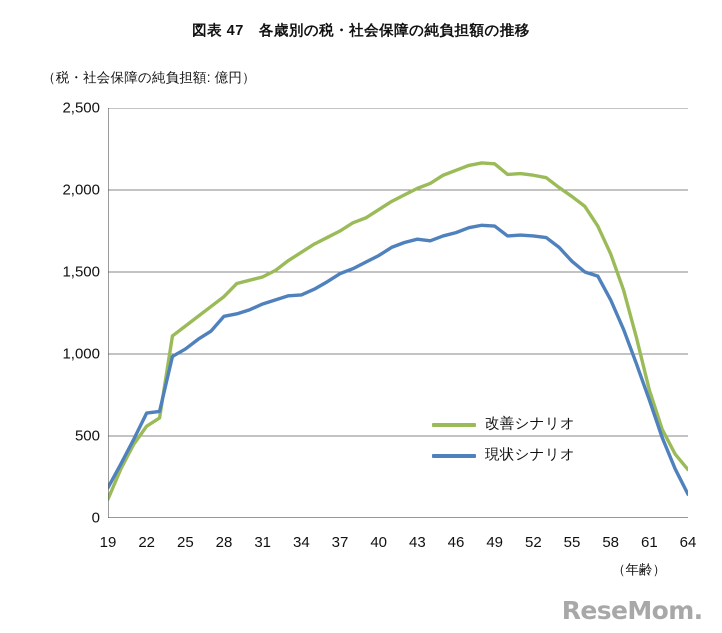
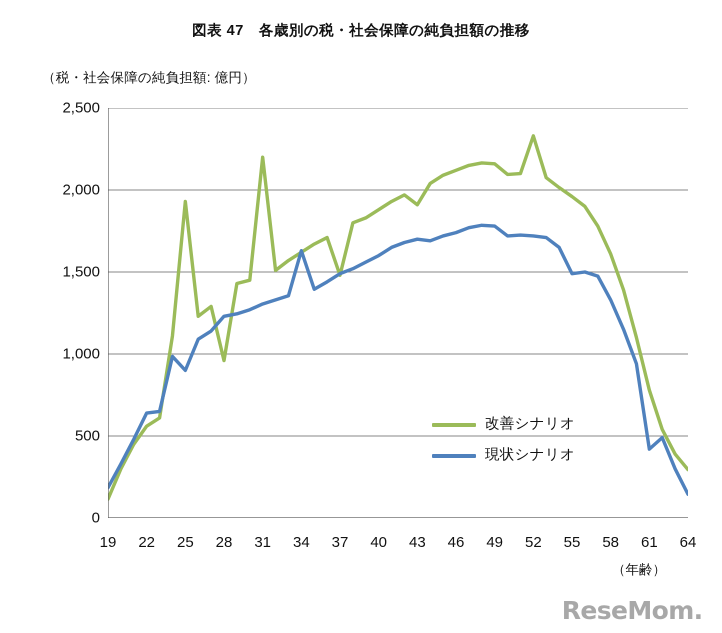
改善シナリオ/25: 1170 -> 1930
現状シナリオ/25: 1030 -> 900
改善シナリオ/28: 1350 -> 960
改善シナリオ/31: 1470 -> 2200
現状シナリオ/34: 1360 -> 1630
改善シナリオ/37: 1750 -> 1480
改善シナリオ/43: 2010 -> 1910
改善シナリオ/52: 2090 -> 2330
現状シナリオ/55: 1560 -> 1490
現状シナリオ/61: 720 -> 420
